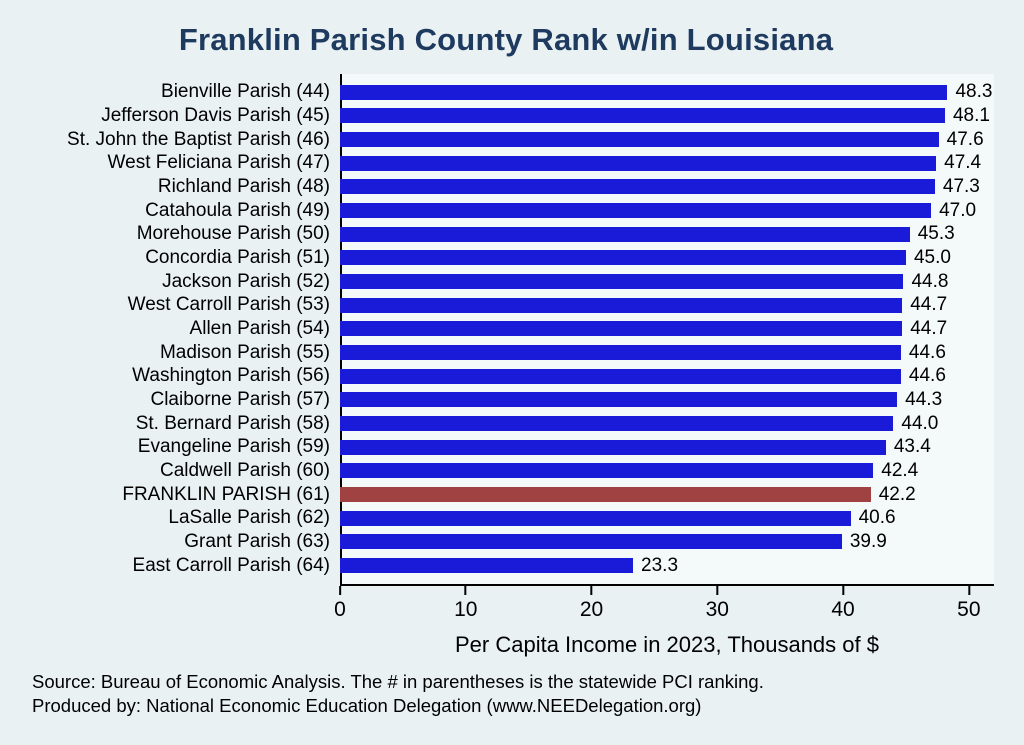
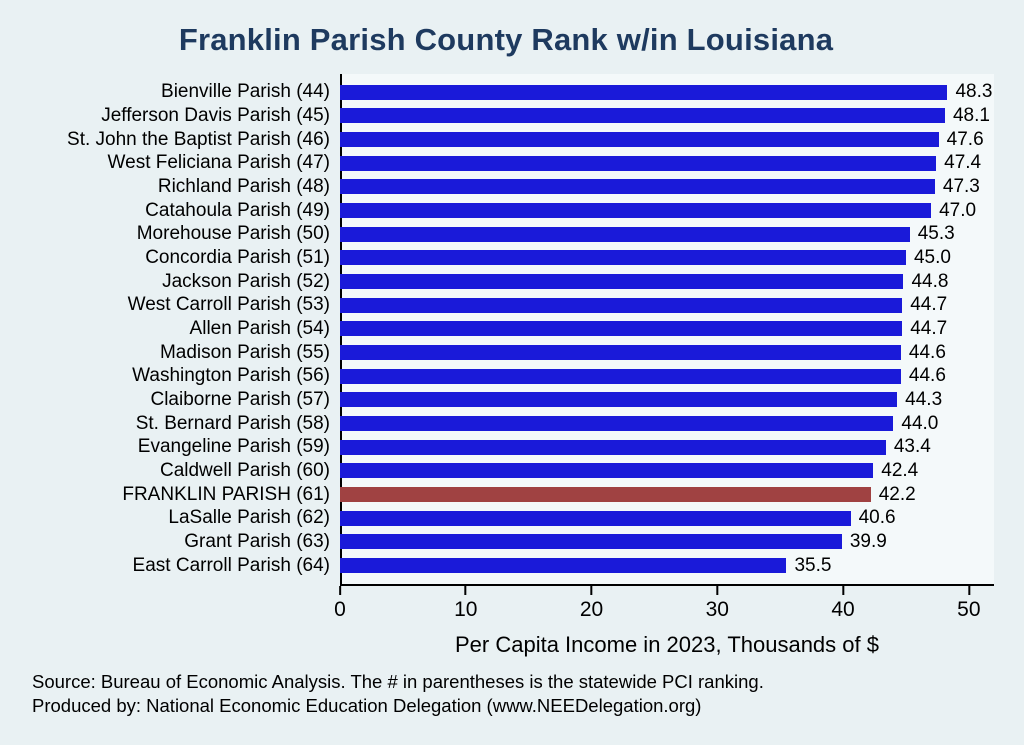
East Carroll Parish (64): 23.3 -> 35.5
